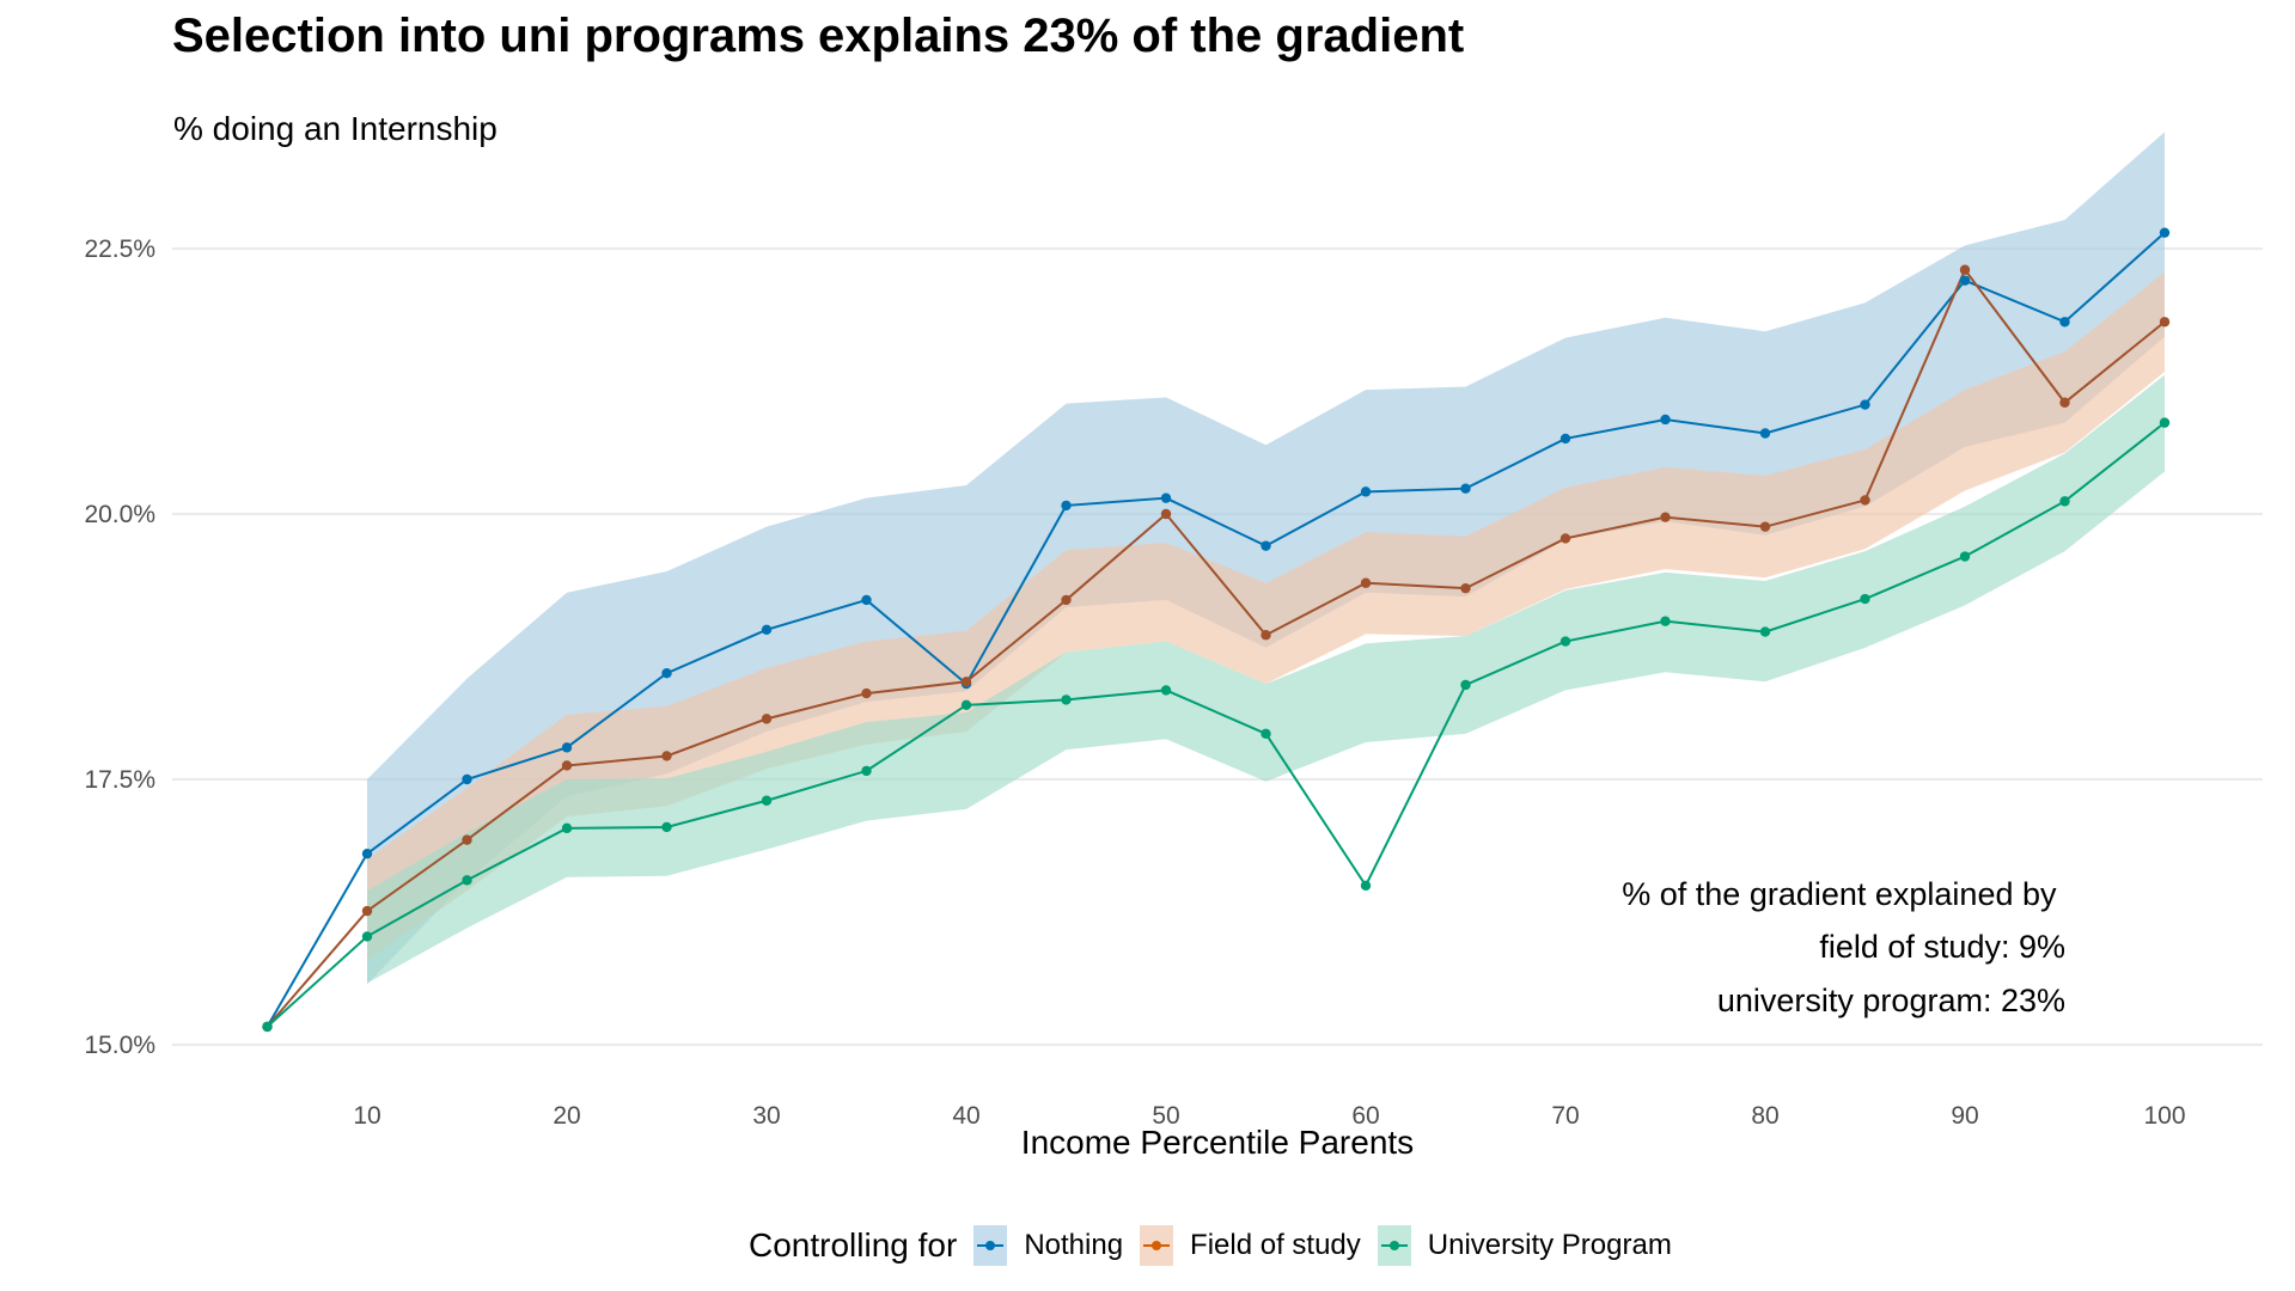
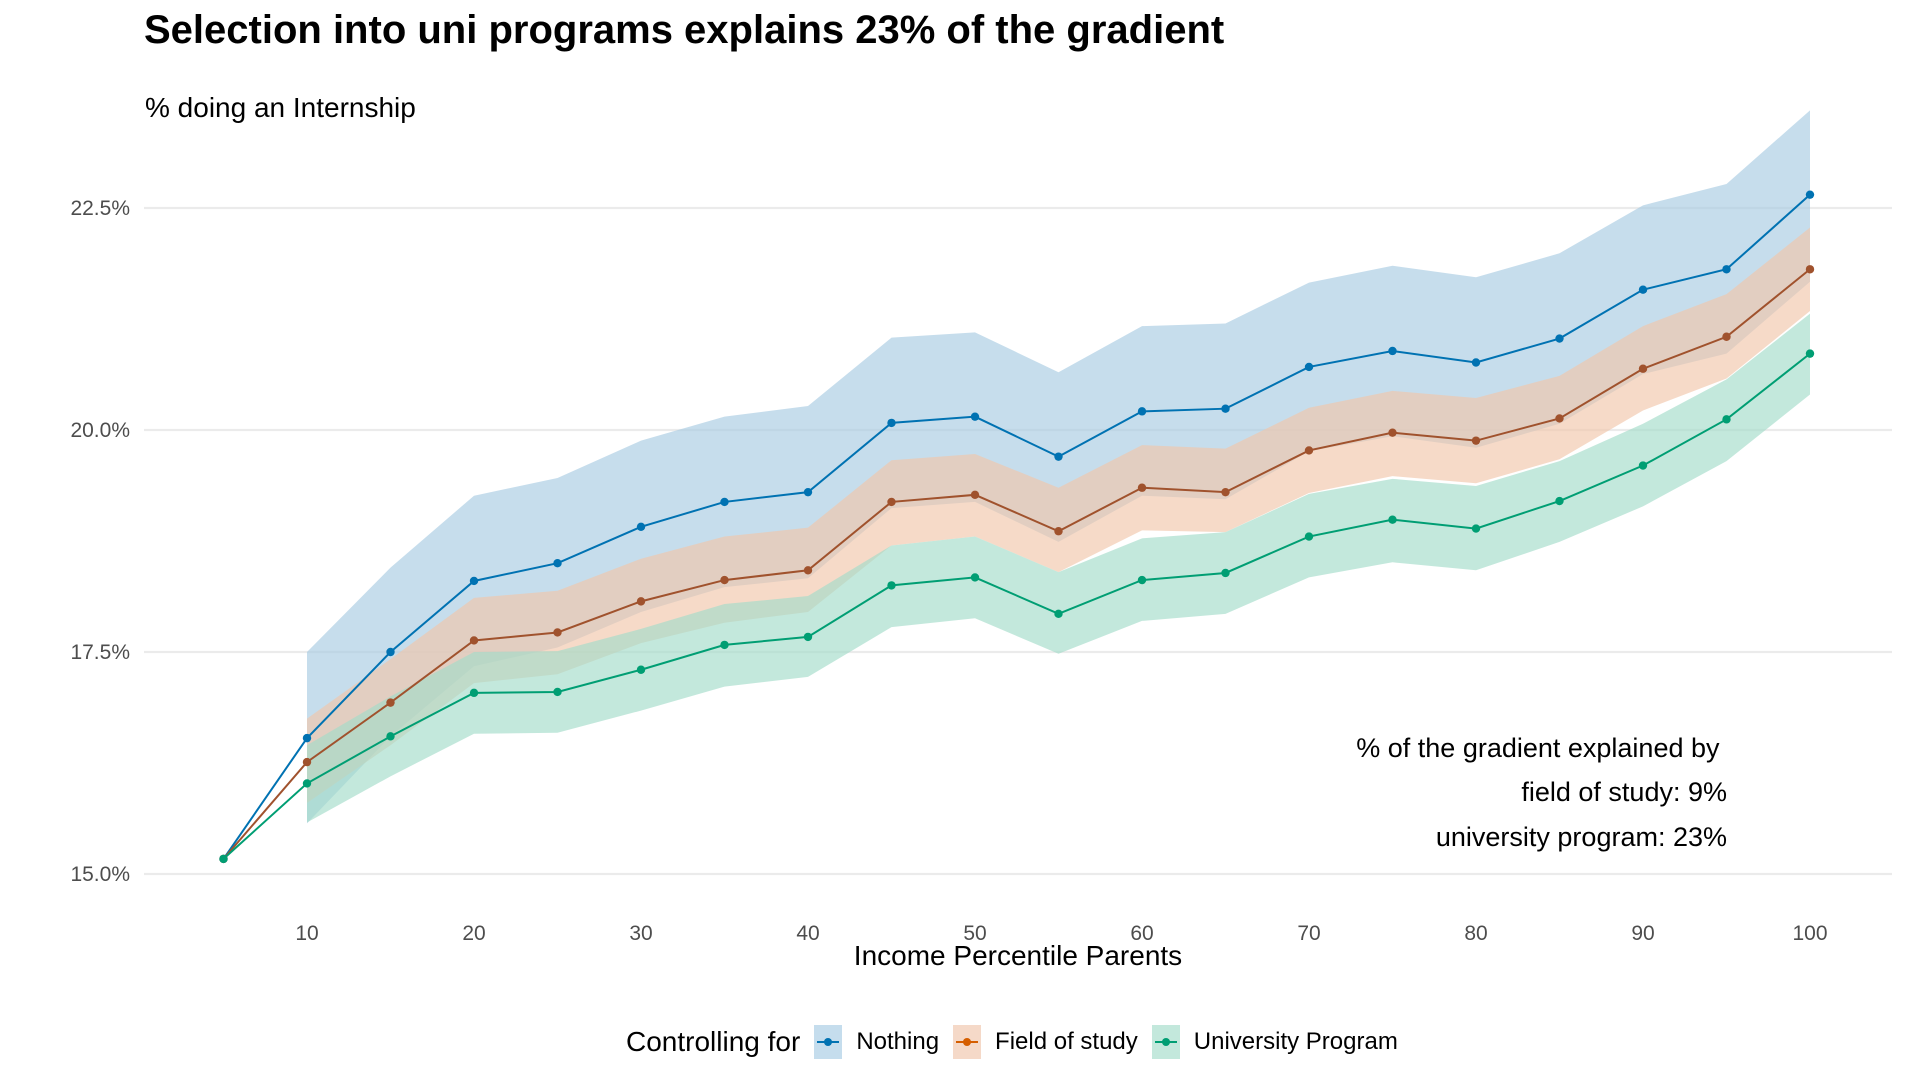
Nothing/10: 16.8% -> 16.5%
Nothing/20: 17.8% -> 18.3%
Nothing/40: 18.4% -> 19.3%
University Program/40: 18.2% -> 17.7%
Field of study/50: 20.0% -> 19.3%
University Program/60: 16.5% -> 18.3%
Nothing/90: 22.2% -> 21.6%
Field of study/90: 22.3% -> 20.7%
